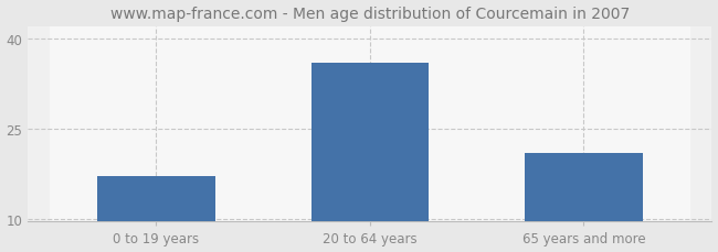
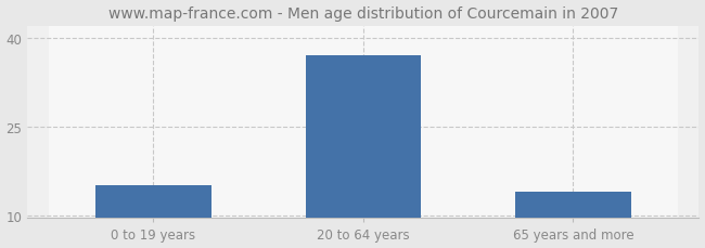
0 to 19 years: 17 -> 15
20 to 64 years: 36 -> 37
65 years and more: 21 -> 14
